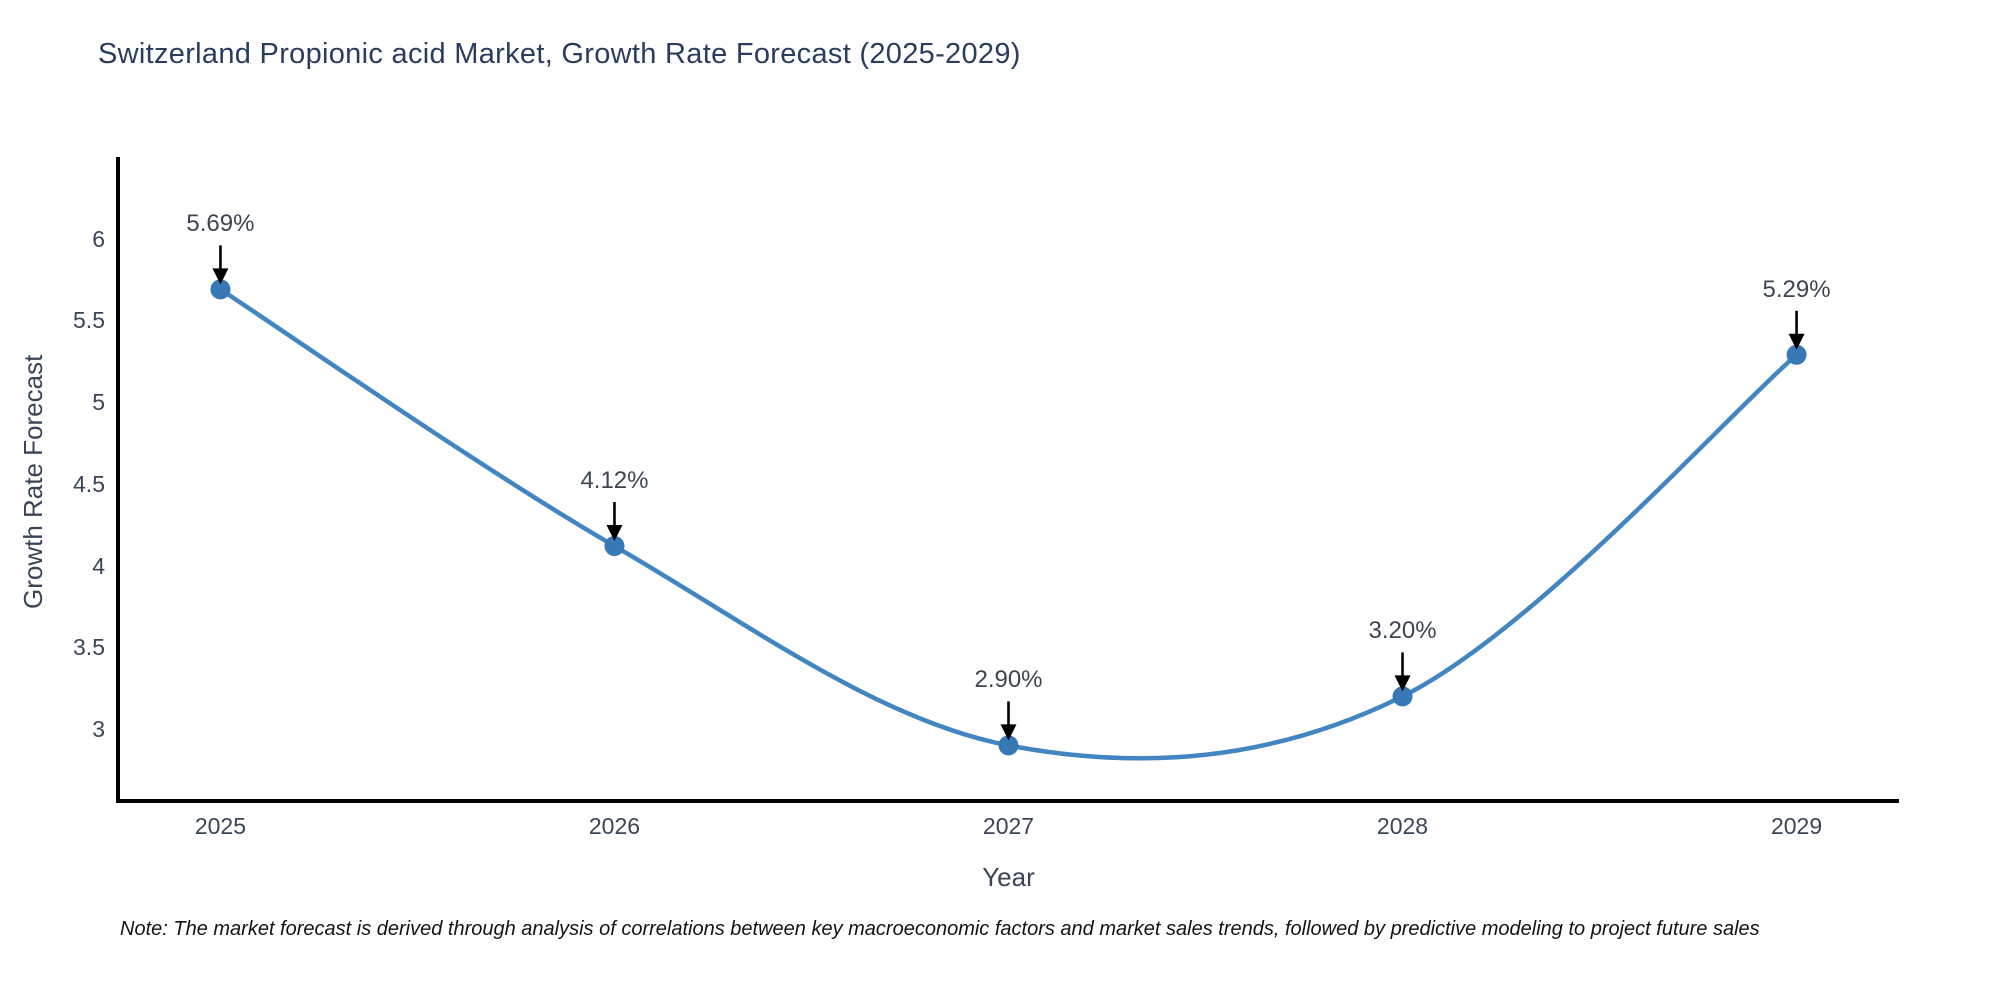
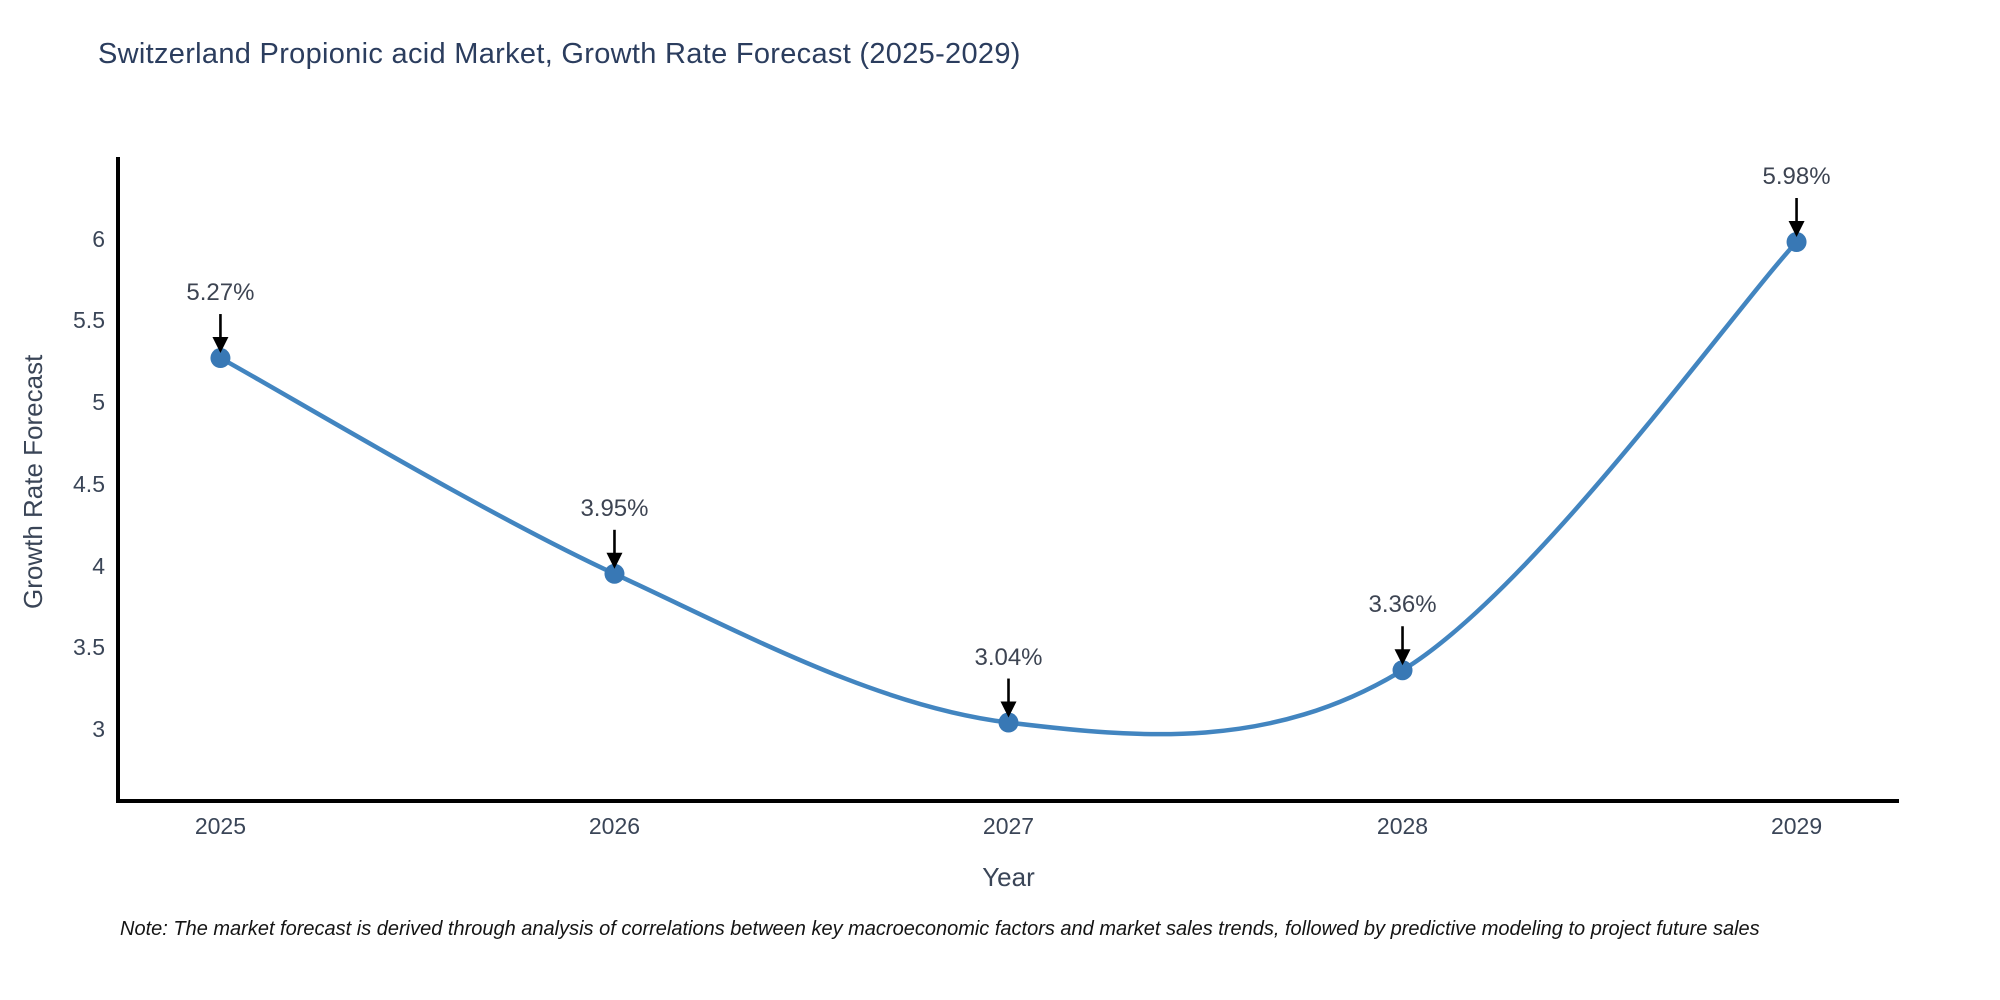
2025: 5.69% -> 5.27%
2026: 4.12% -> 3.95%
2027: 2.90% -> 3.04%
2028: 3.20% -> 3.36%
2029: 5.29% -> 5.98%
